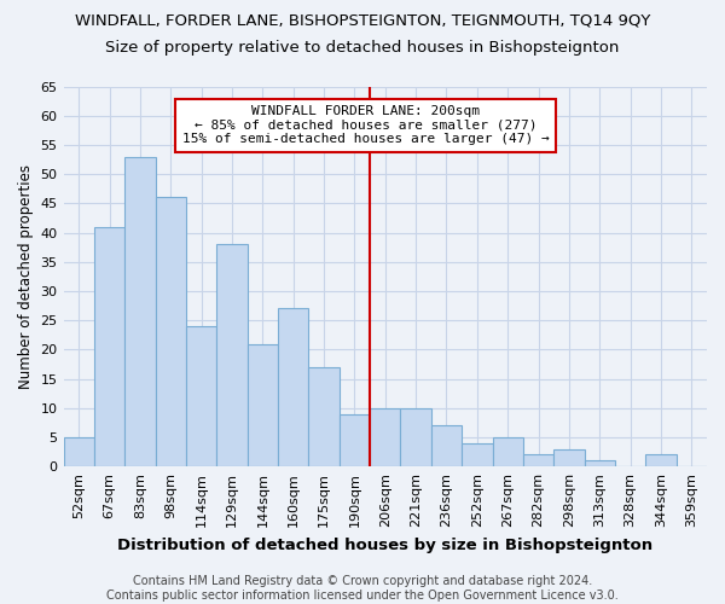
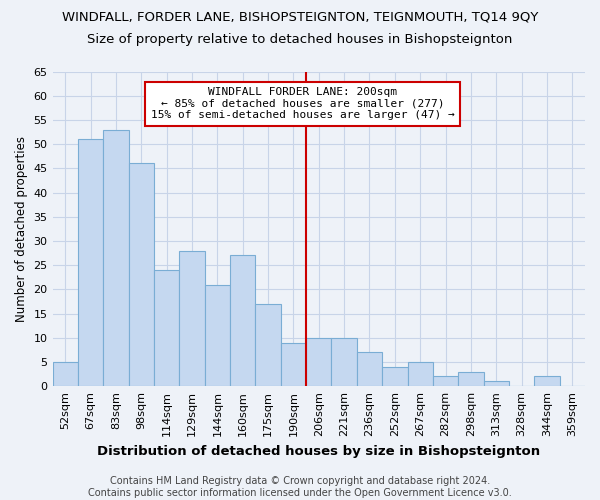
67sqm: 41 -> 51
129sqm: 38 -> 28
